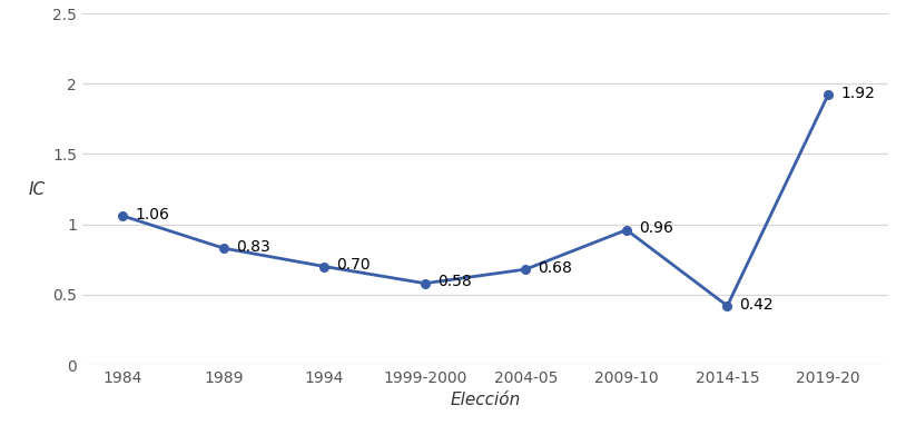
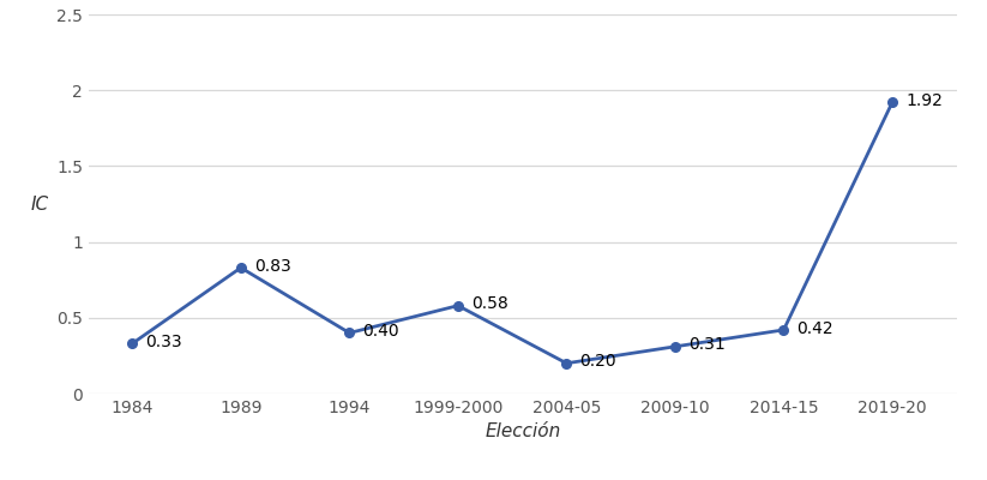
1984: 1.06 -> 0.33
1994: 0.70 -> 0.40
2004-05: 0.68 -> 0.20
2009-10: 0.96 -> 0.31
